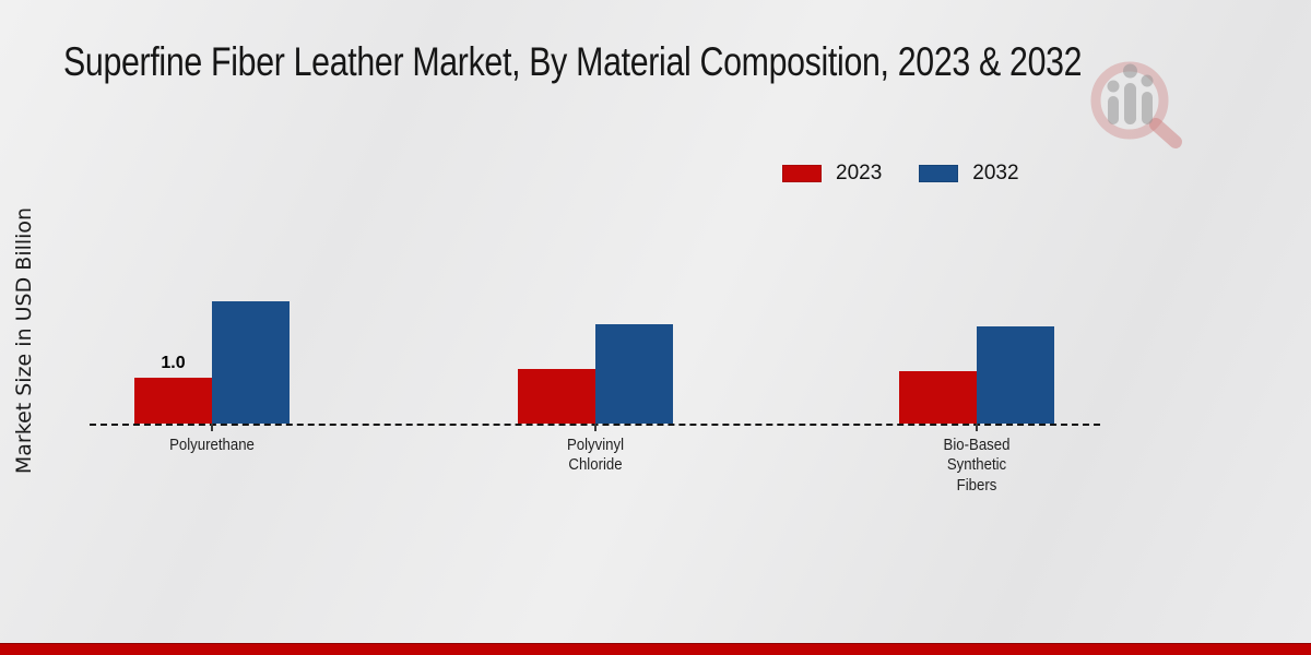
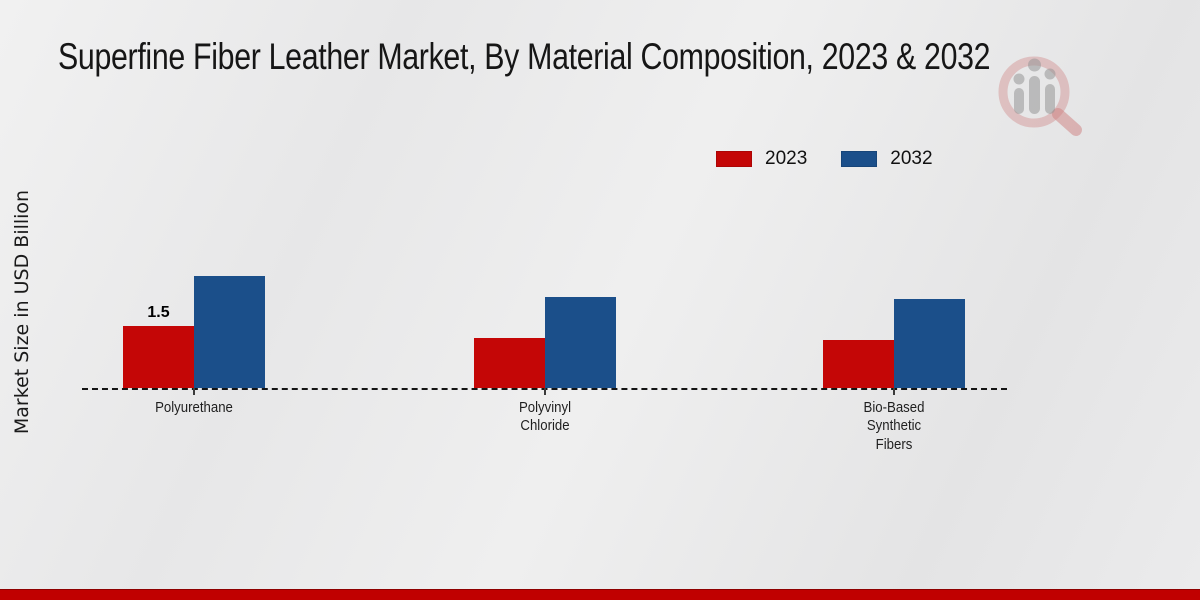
2023/Polyurethane: 1.0 -> 1.5
